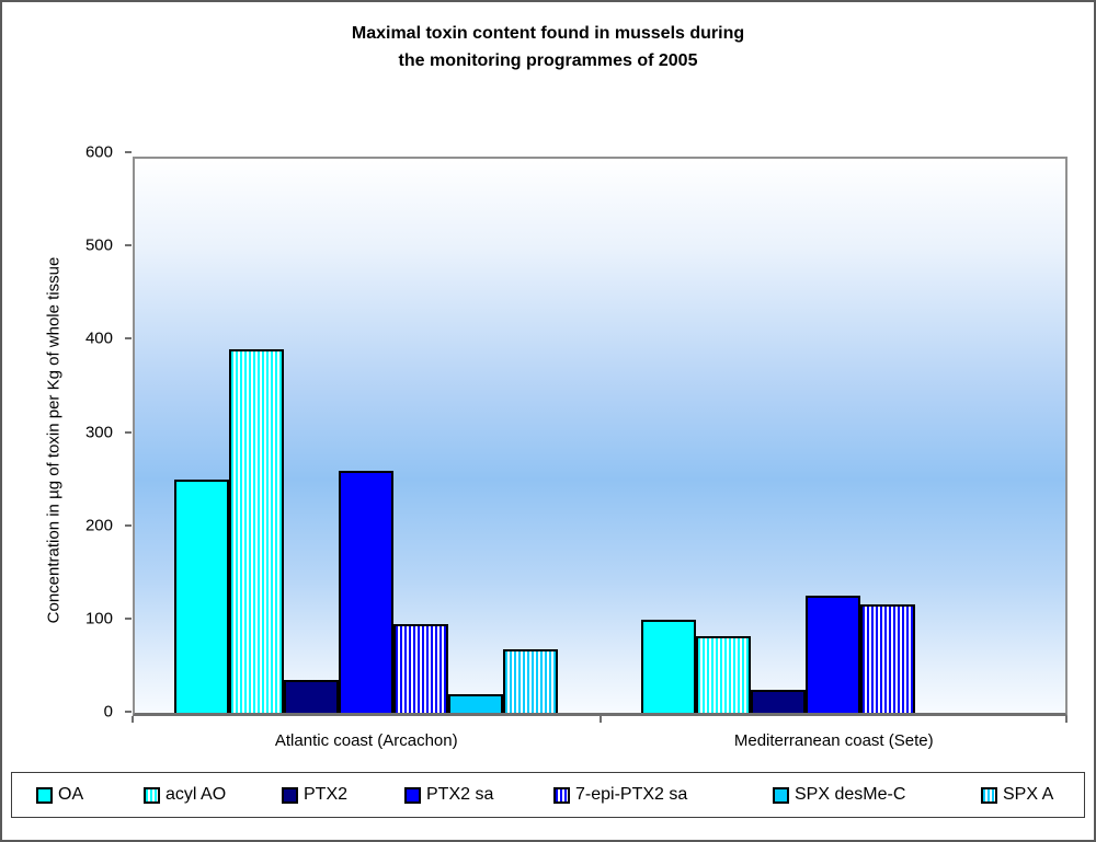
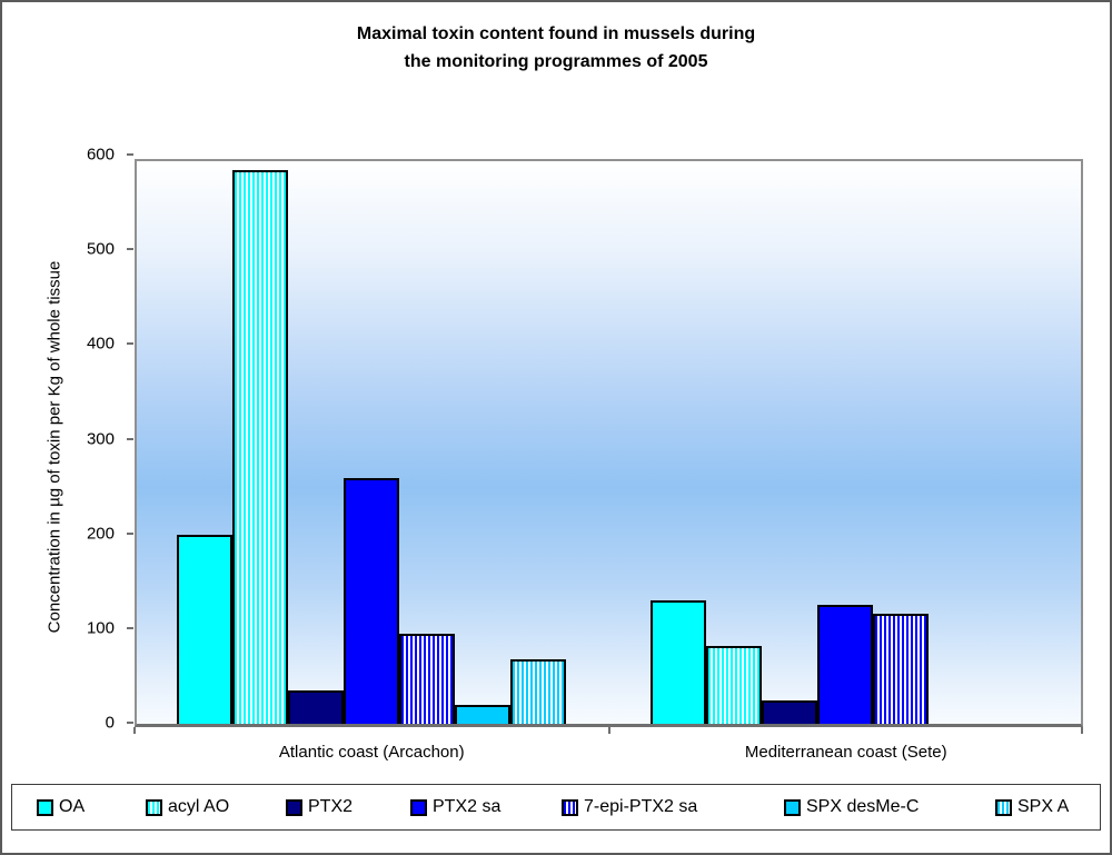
OA/Atlantic coast (Arcachon): 250 -> 200
acyl AO/Atlantic coast (Arcachon): 390 -> 580
OA/Mediterranean coast (Sete): 100 -> 130
